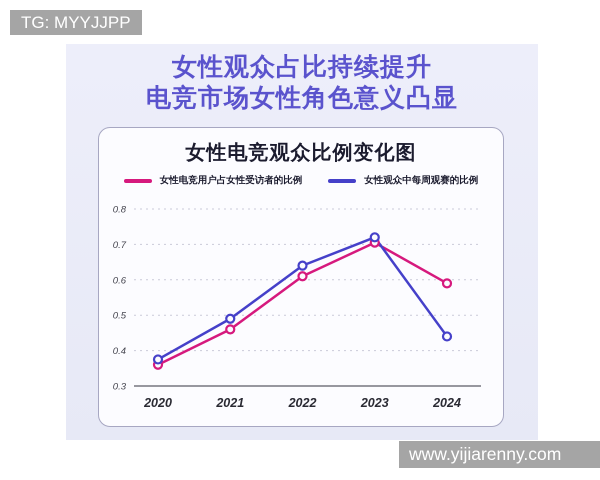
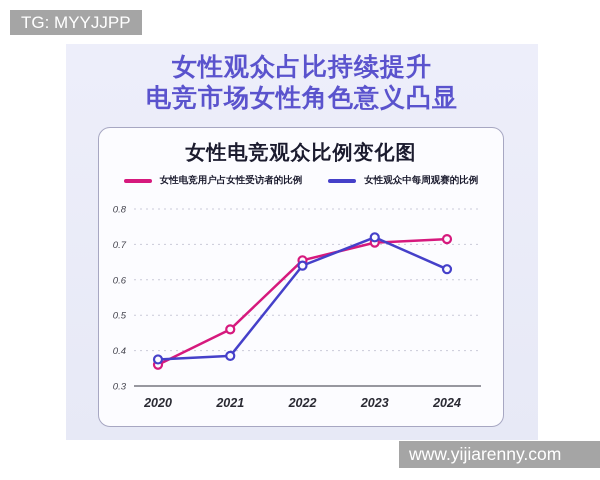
女性观众中每周观赛的比例/2021: 0.49 -> 0.39
女性电竞用户占女性受访者的比例/2022: 0.61 -> 0.66
女性电竞用户占女性受访者的比例/2024: 0.59 -> 0.71
女性观众中每周观赛的比例/2024: 0.44 -> 0.63
